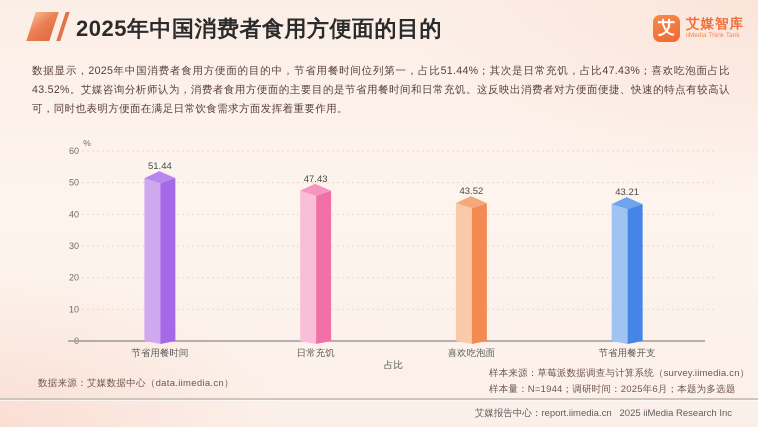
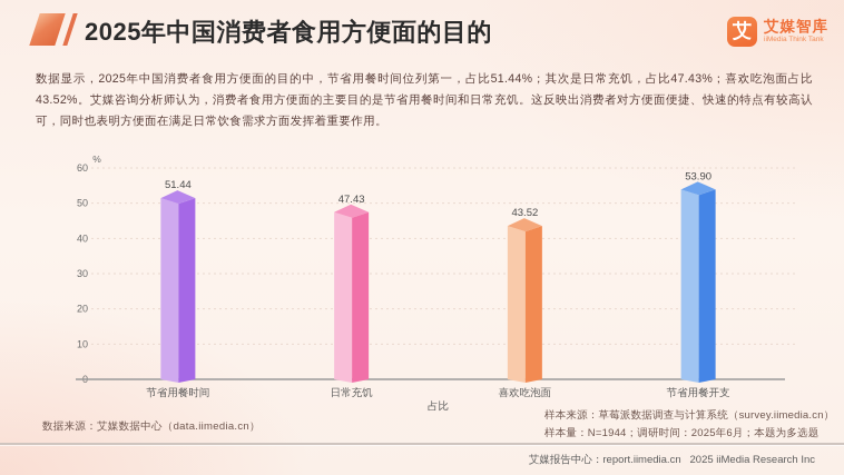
节省用餐开支: 43.21 -> 53.90
